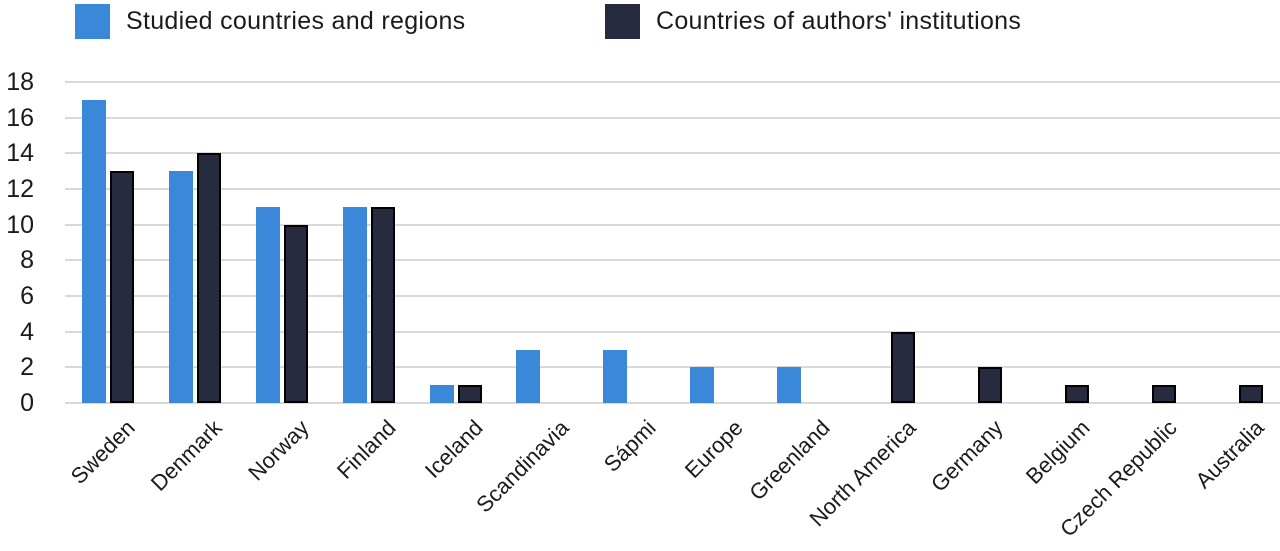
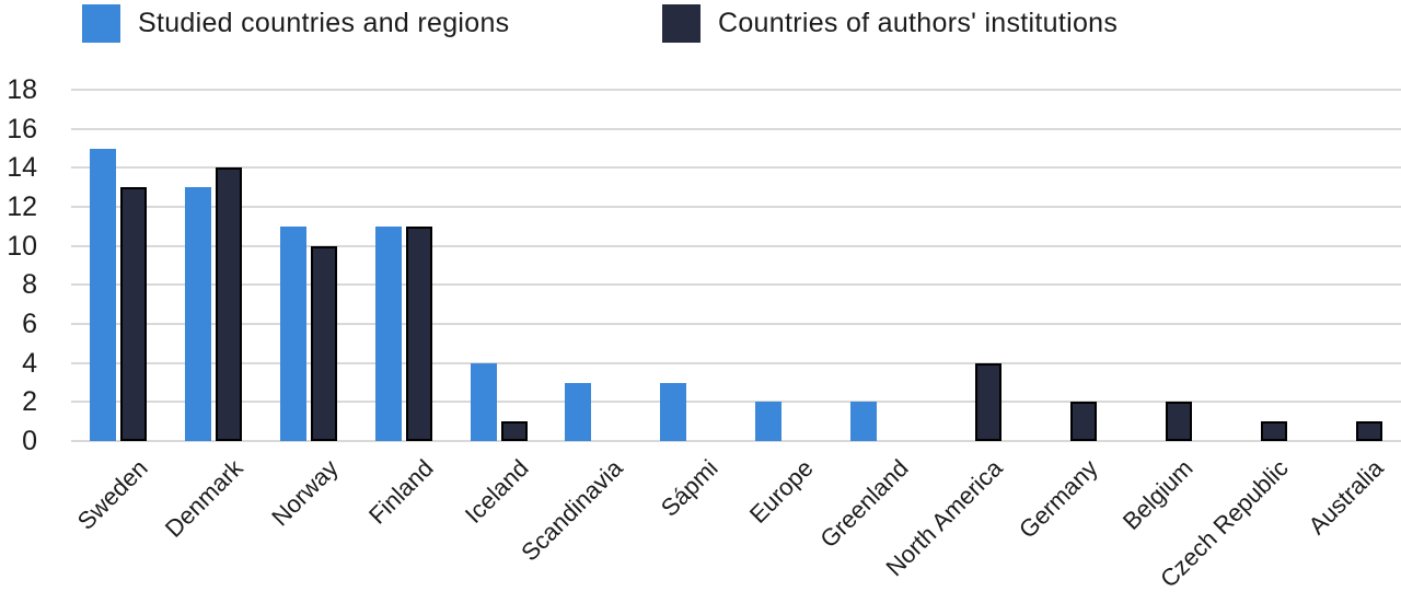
Studied countries and regions/Sweden: 17 -> 15
Studied countries and regions/Iceland: 1 -> 4
Countries of authors' institutions/Belgium: 1 -> 2
